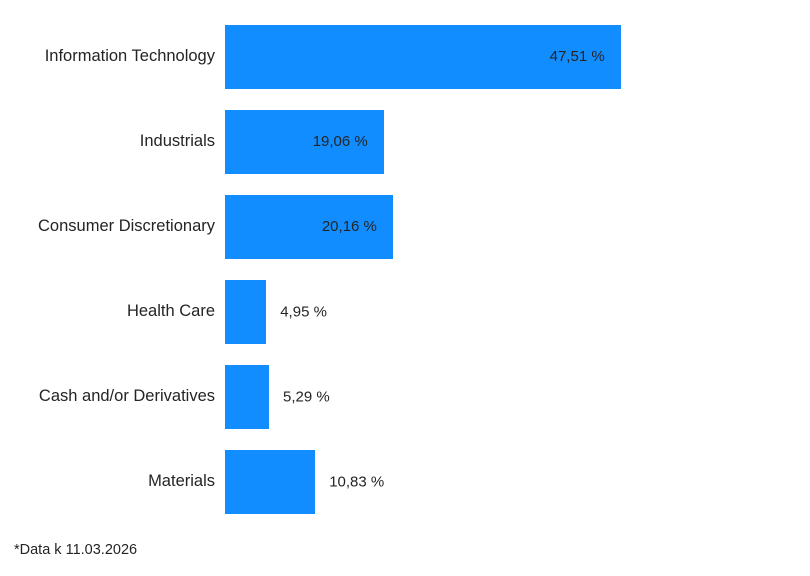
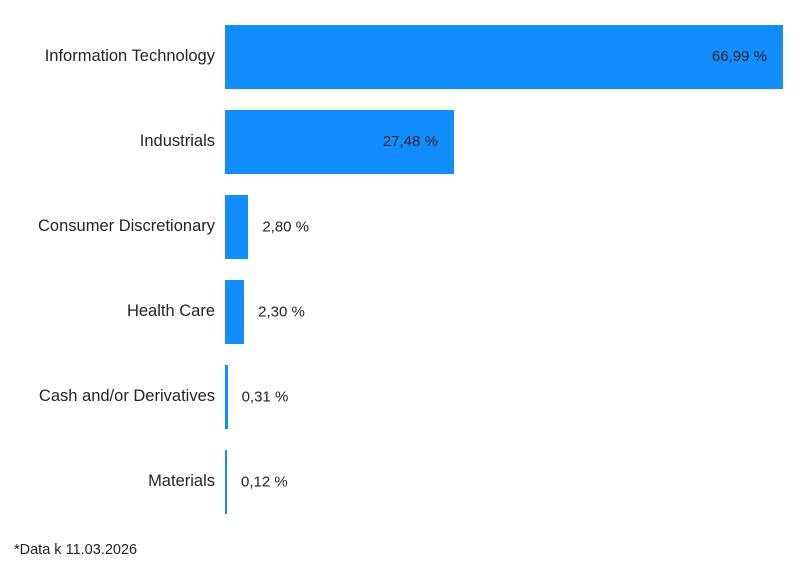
Information Technology: 47,51 -> 66,99
Industrials: 19,06 -> 27,48
Consumer Discretionary: 20,16 -> 2,80
Health Care: 4,95 -> 2,30
Cash and/or Derivatives: 5,29 -> 0,31
Materials: 10,83 -> 0,12
